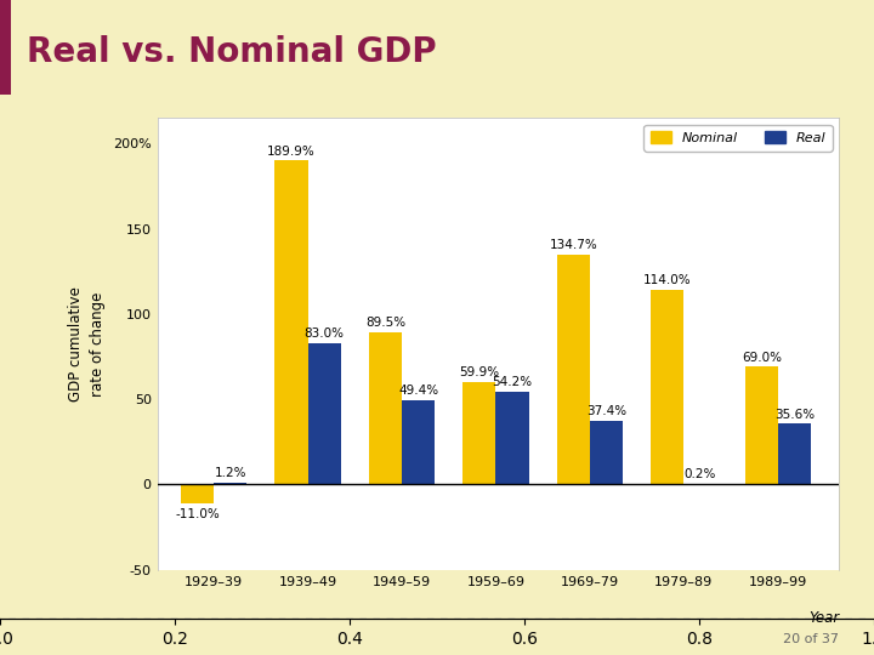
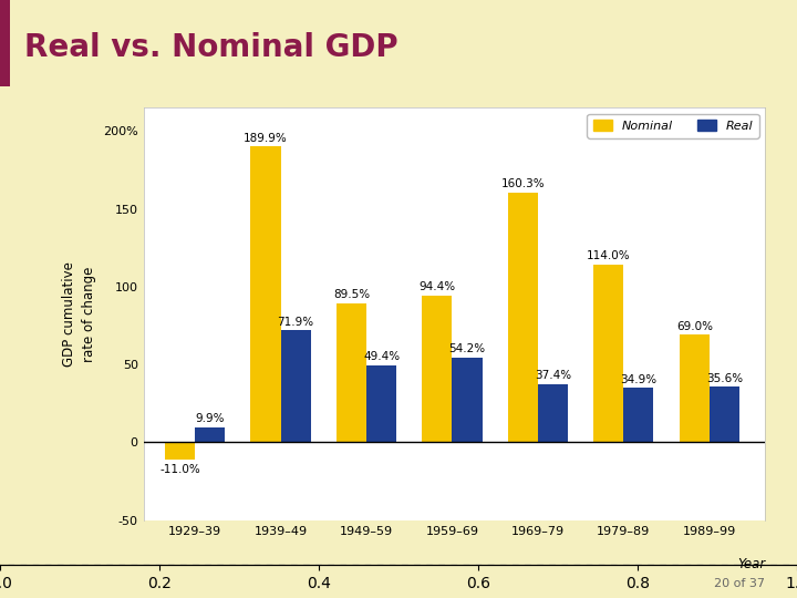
Real/1929–39: 1.2% -> 9.9%
Real/1939–49: 83.0% -> 71.9%
Nominal/1959–69: 59.9% -> 94.4%
Nominal/1969–79: 134.7% -> 160.3%
Real/1979–89: 0.2% -> 34.9%
